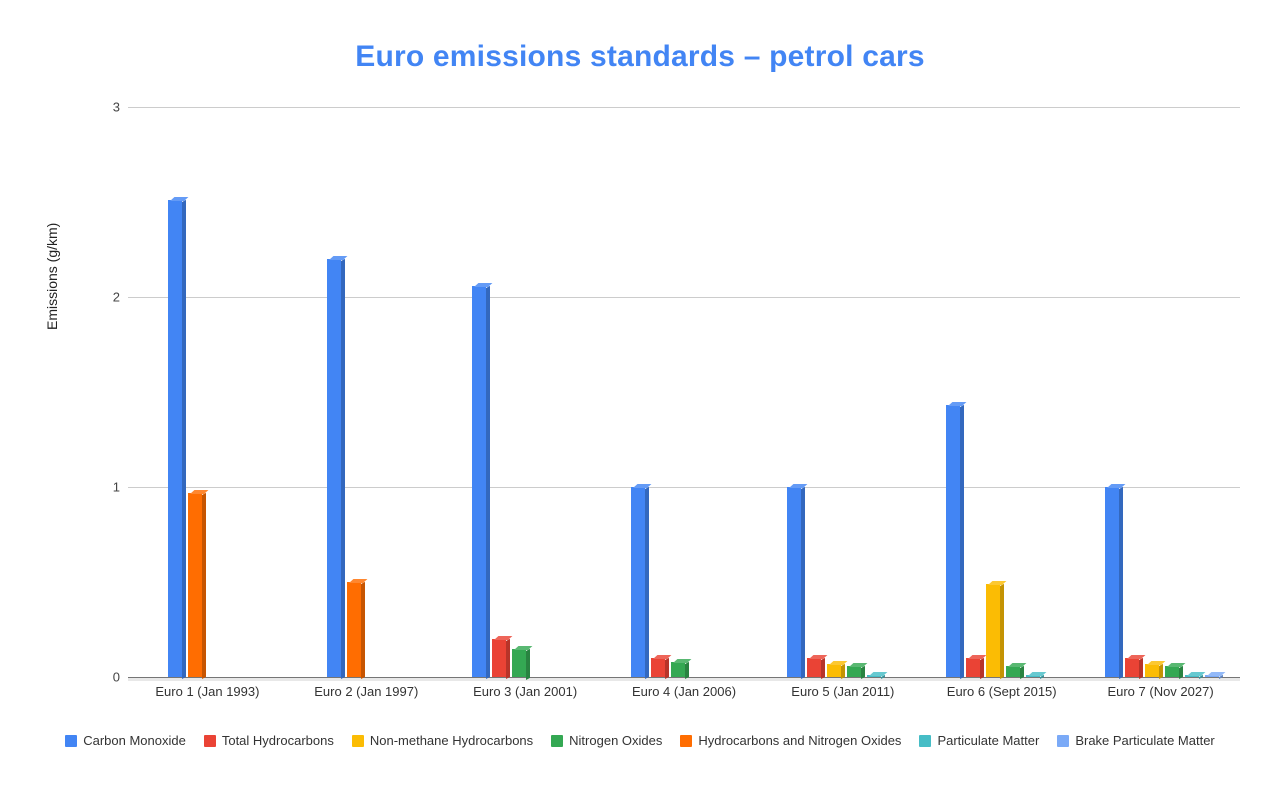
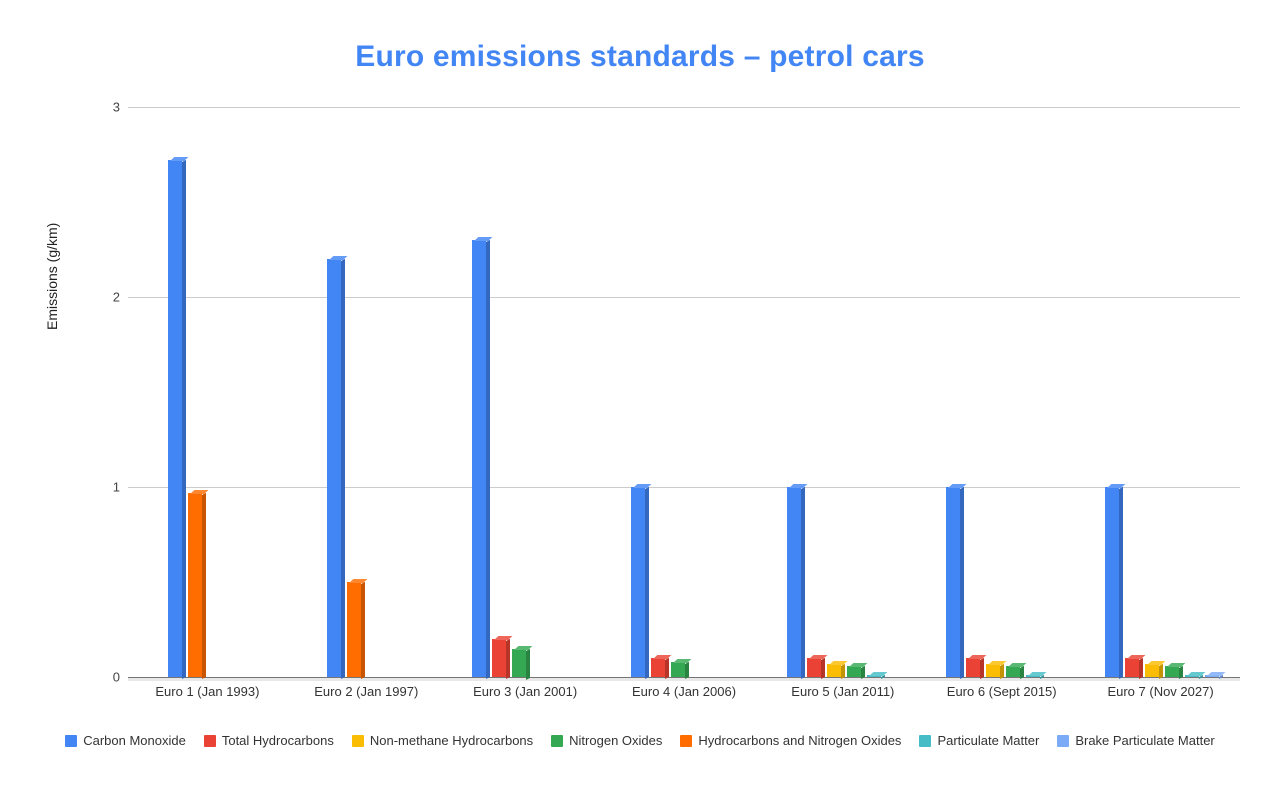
Carbon Monoxide/Euro 1 (Jan 1993): 2.51 -> 2.72
Carbon Monoxide/Euro 3 (Jan 2001): 2.06 -> 2.30
Carbon Monoxide/Euro 6 (Sept 2015): 1.43 -> 1.00
Non-methane Hydrocarbons/Euro 6 (Sept 2015): 0.49 -> 0.07
